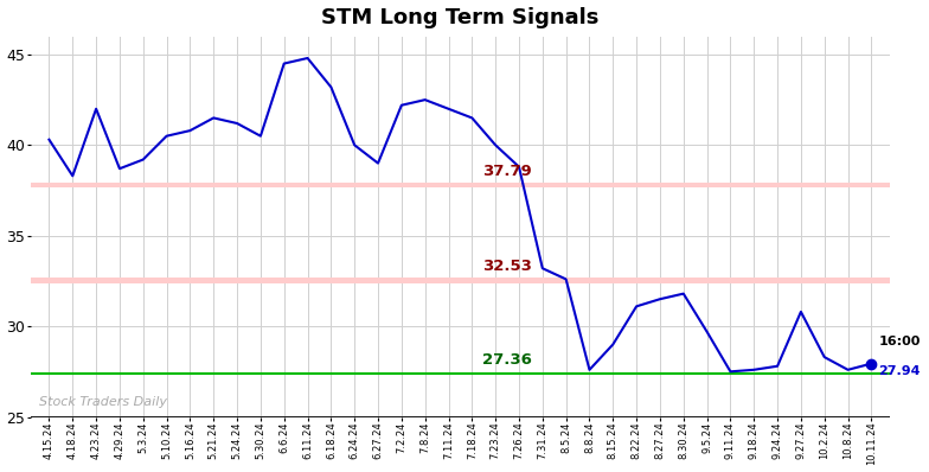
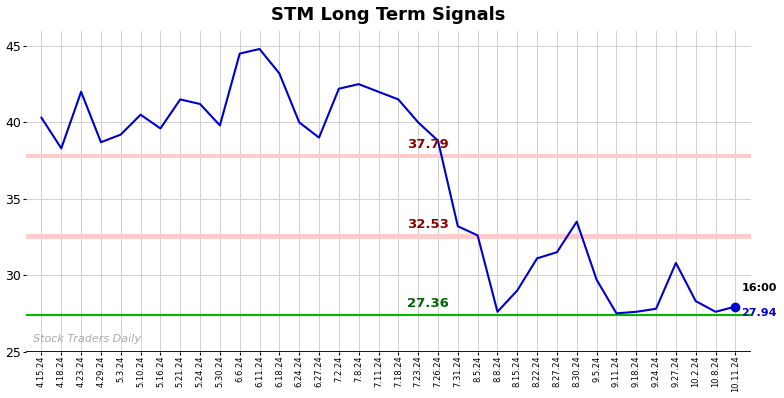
5.16.24: 40.8 -> 39.6
5.30.24: 40.5 -> 39.8
8.30.24: 31.8 -> 33.5
